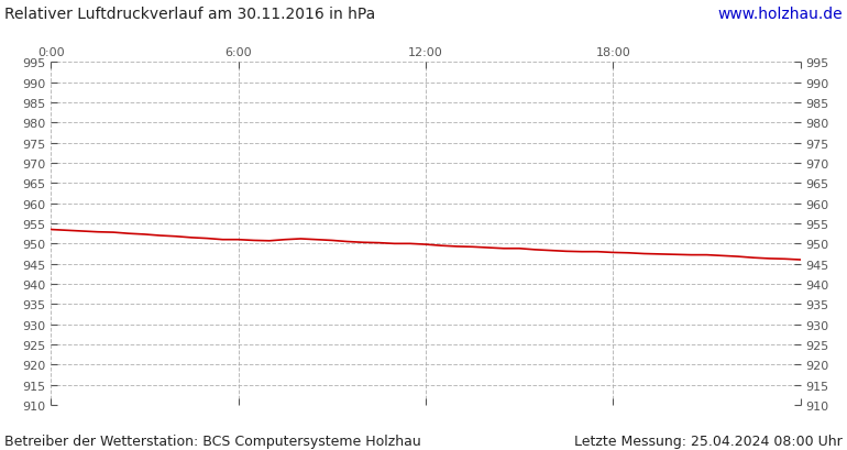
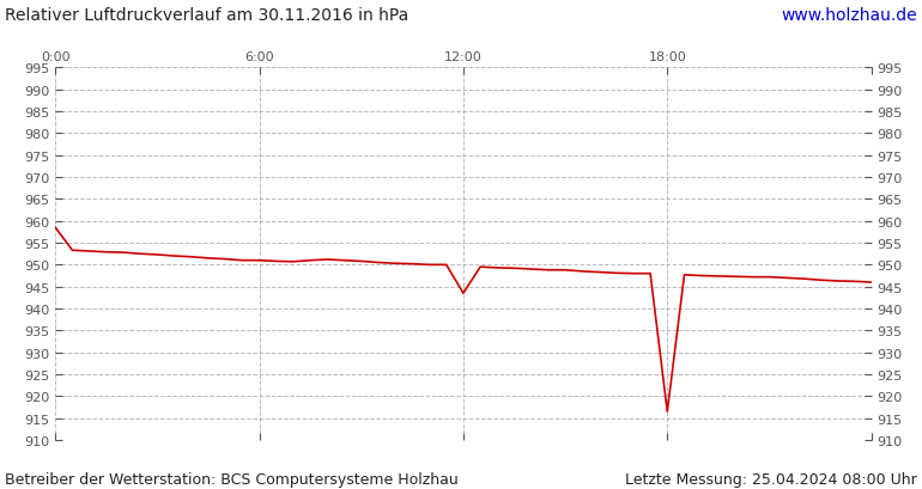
0:00: 953.5 -> 958.5
12:00: 949.8 -> 943.5
18:00: 947.8 -> 916.5
